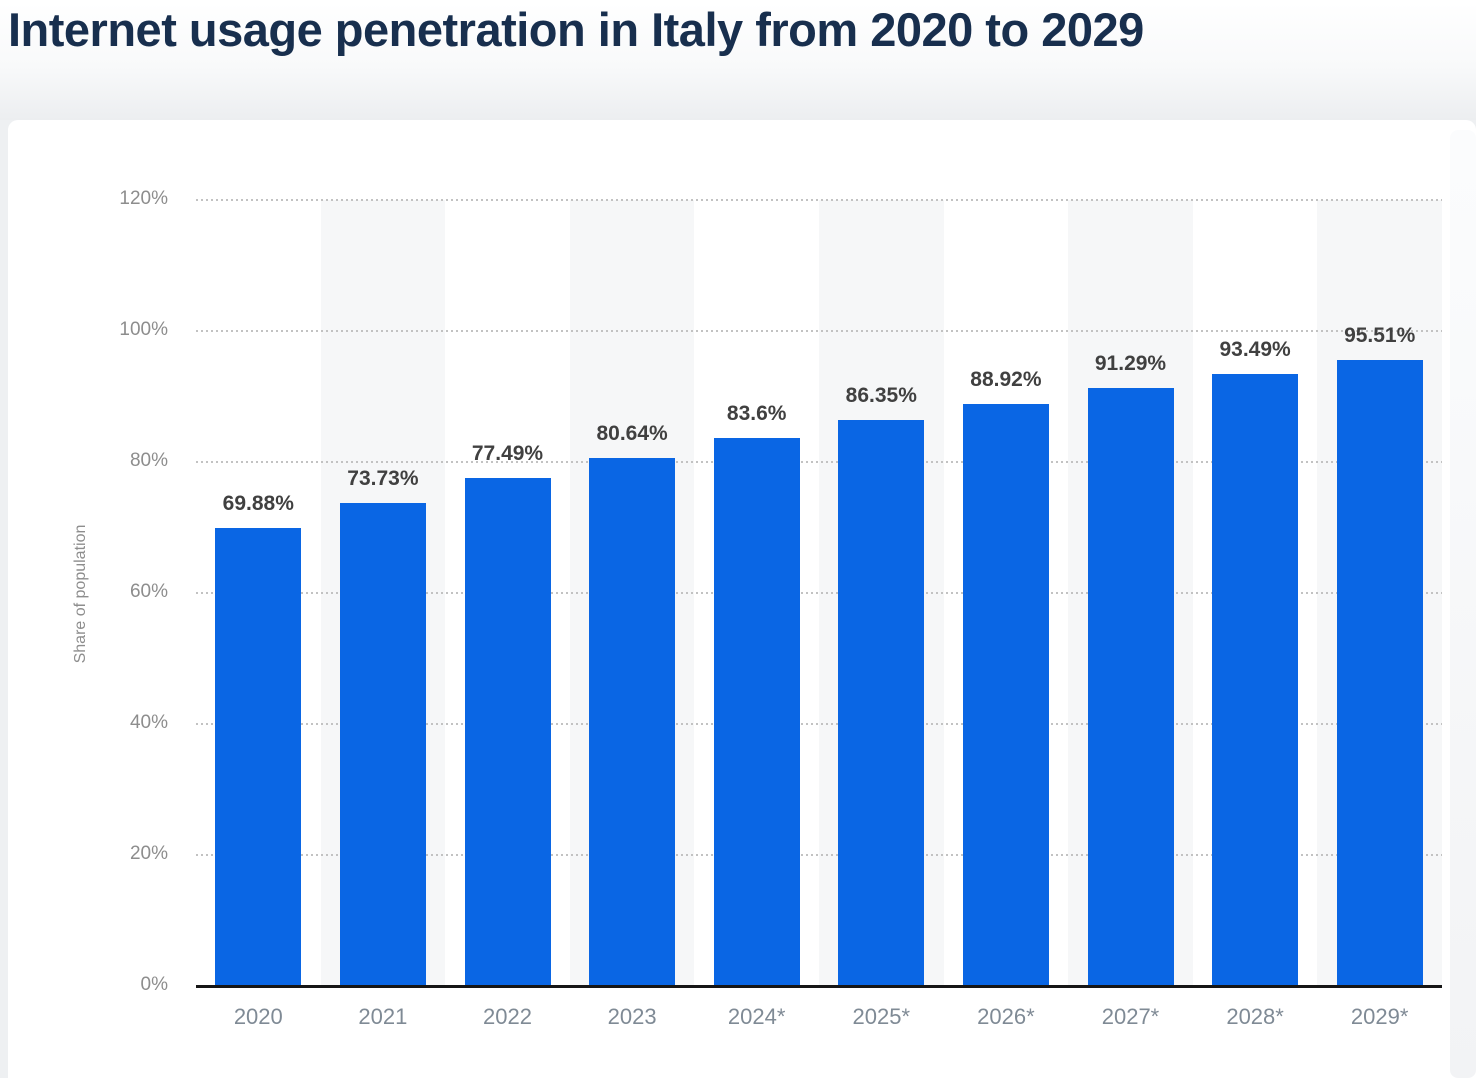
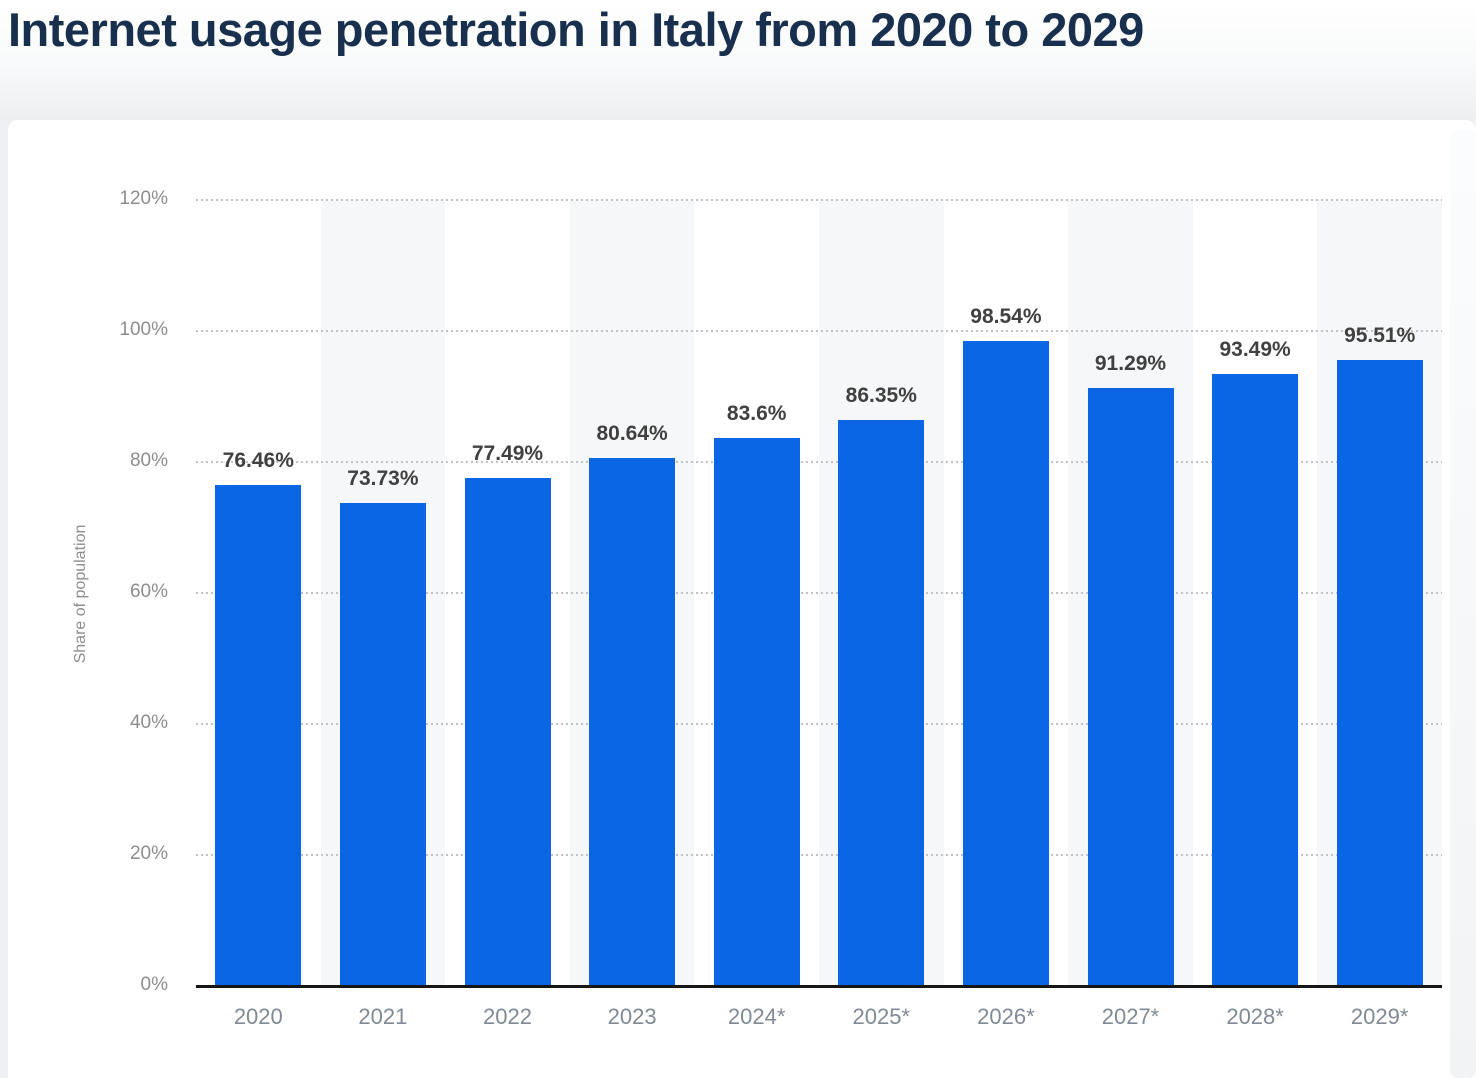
2020: 69.88% -> 76.46%
2026*: 88.92% -> 98.54%
